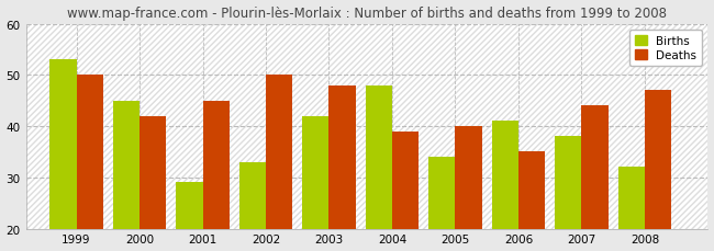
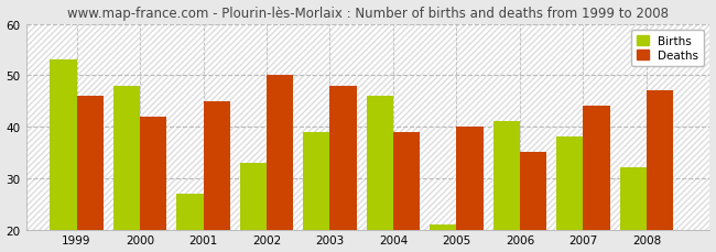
Deaths/1999: 50 -> 46
Births/2000: 45 -> 48
Births/2001: 29 -> 27
Births/2003: 42 -> 39
Births/2004: 48 -> 46
Births/2005: 34 -> 21
